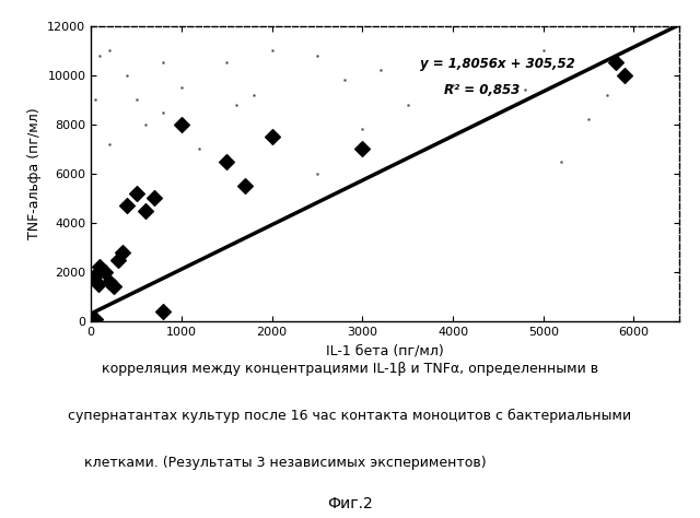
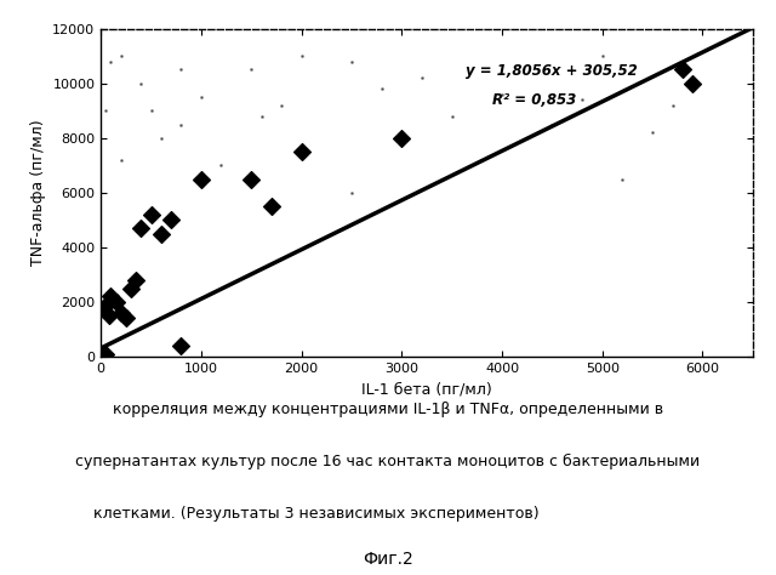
1000: 8000 -> 6500
3000: 7000 -> 8000
